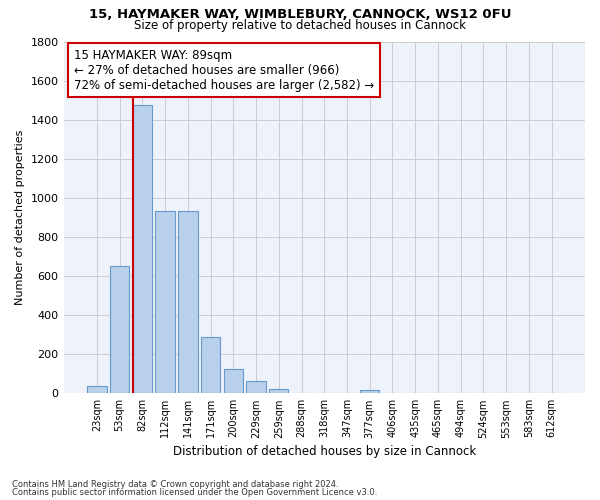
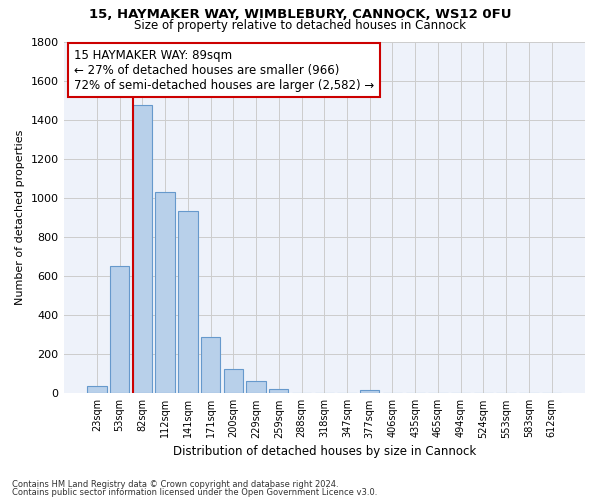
112sqm: 940 -> 1030
